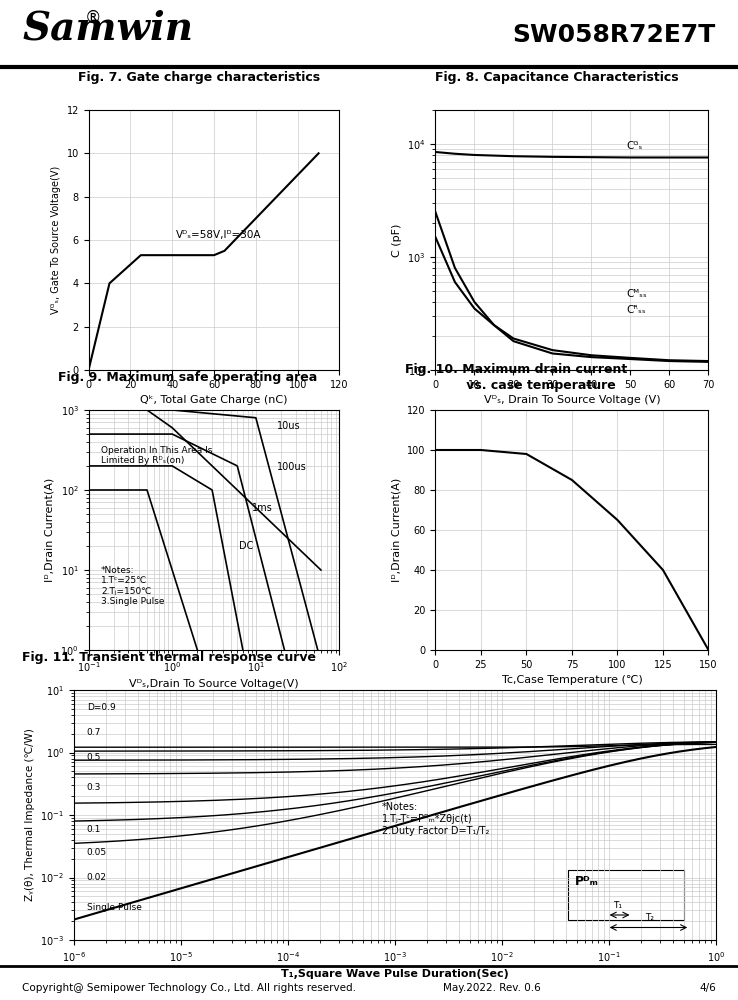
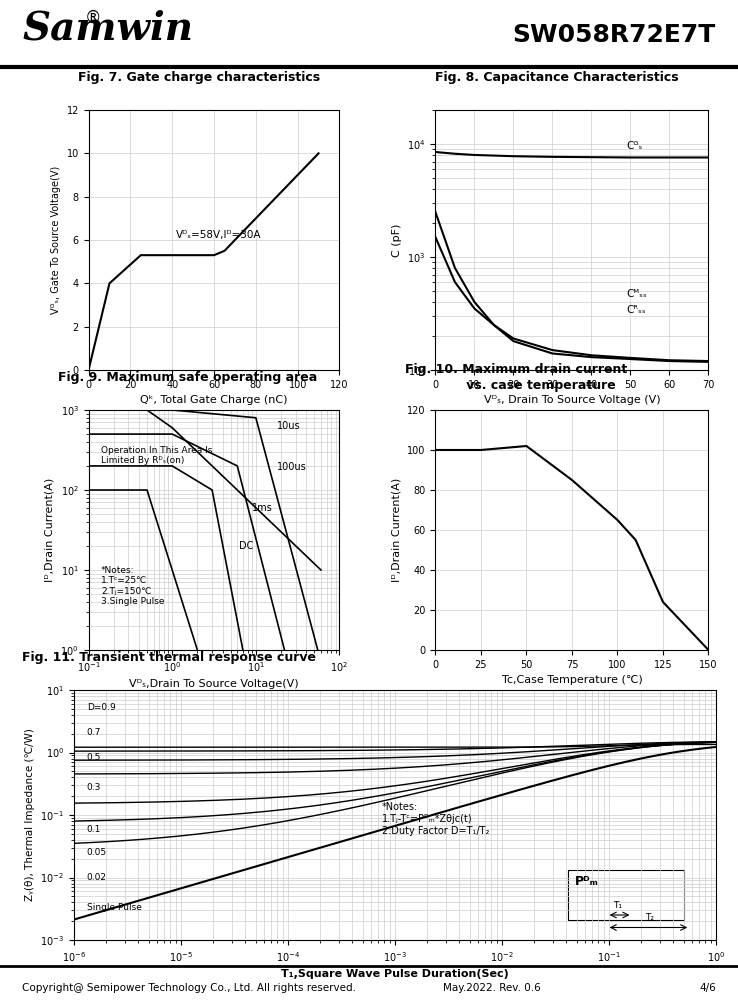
50: 98 -> 102
125: 40 -> 24
